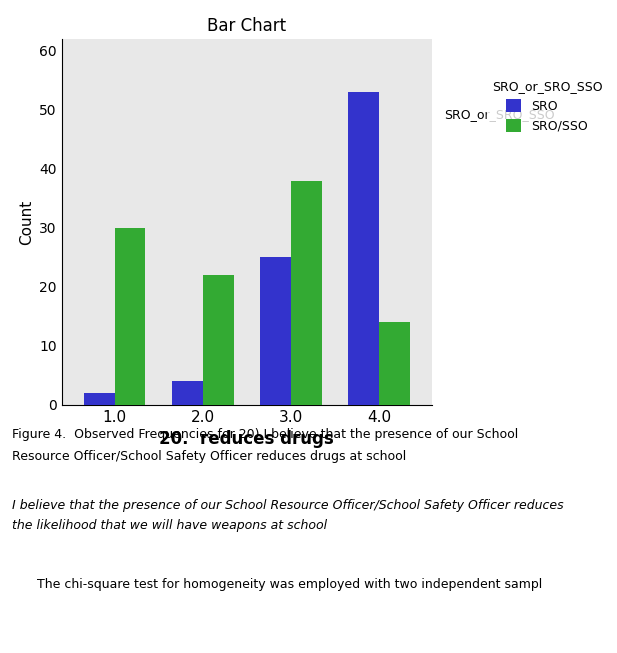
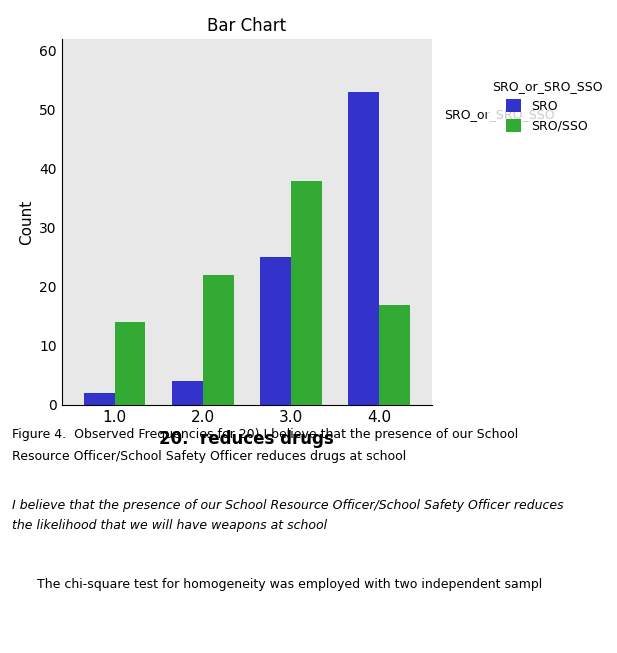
SRO/SSO/1.0: 30 -> 14
SRO/SSO/4.0: 14 -> 17
